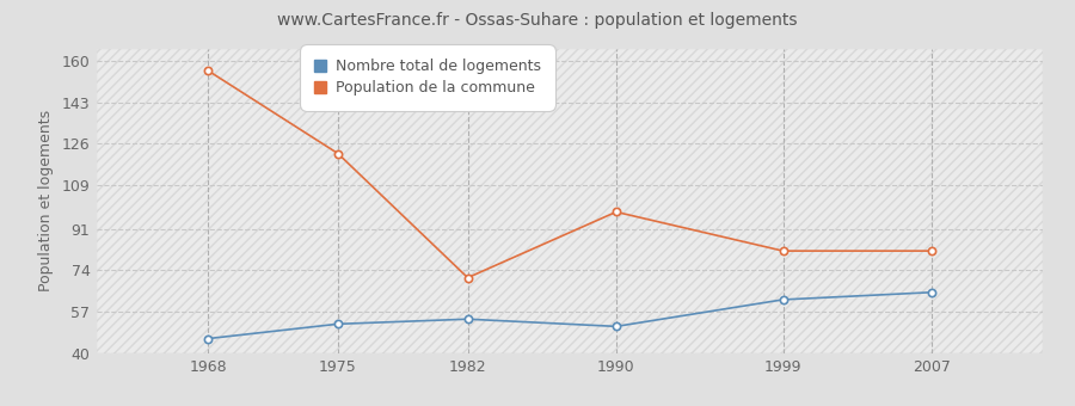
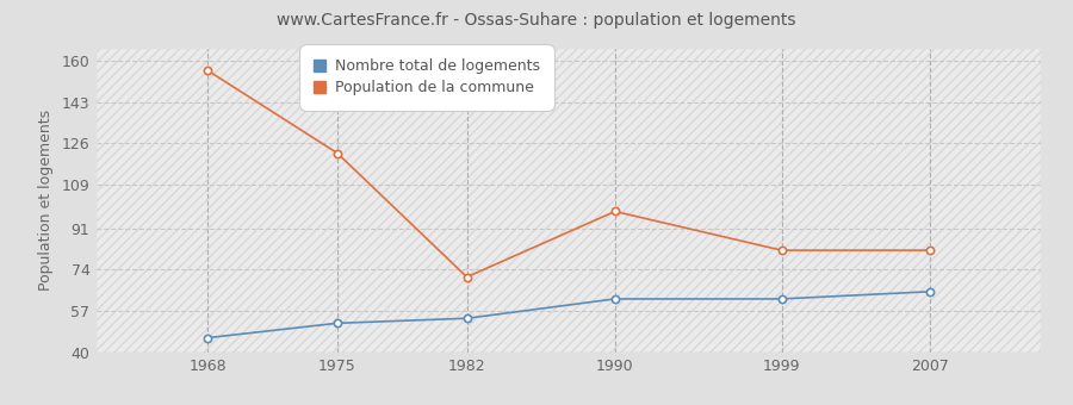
Nombre total de logements/1990: 51 -> 62
